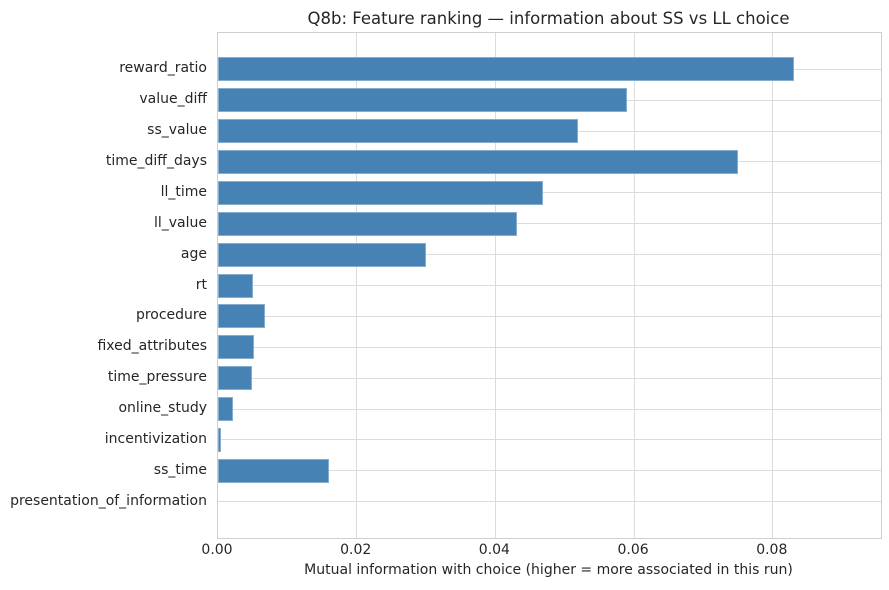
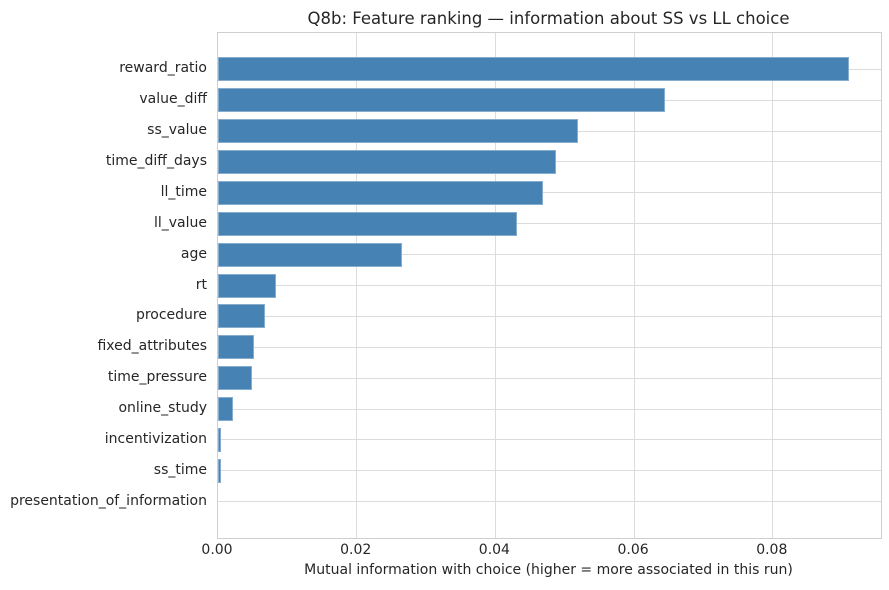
reward_ratio: 0.083 -> 0.091
value_diff: 0.059 -> 0.065
time_diff_days: 0.075 -> 0.049
age: 0.030 -> 0.027
rt: 0.005 -> 0.008
ss_time: 0.016 -> 0.001
